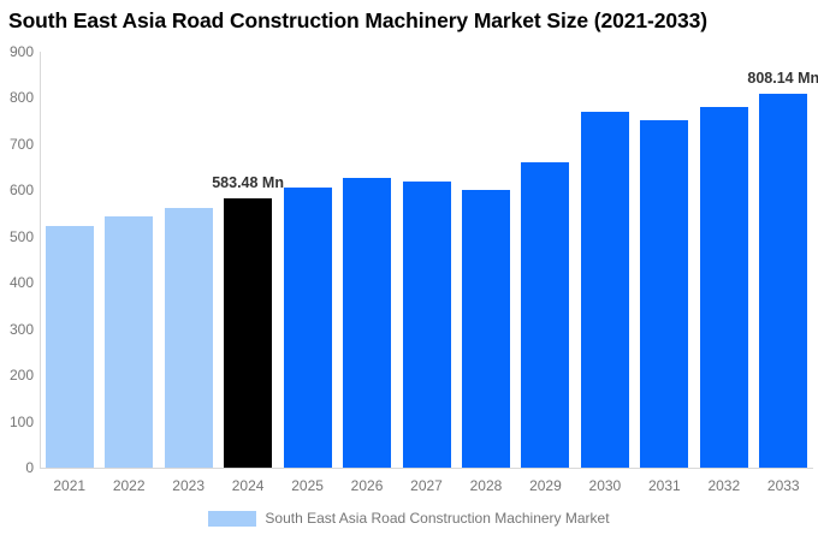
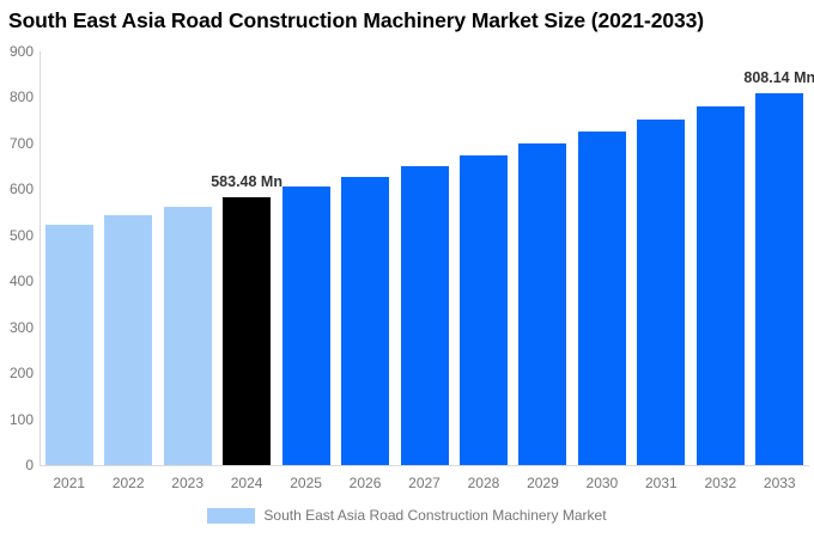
2027: 620 -> 650
2028: 600 -> 670
2029: 660 -> 700
2030: 770 -> 730
